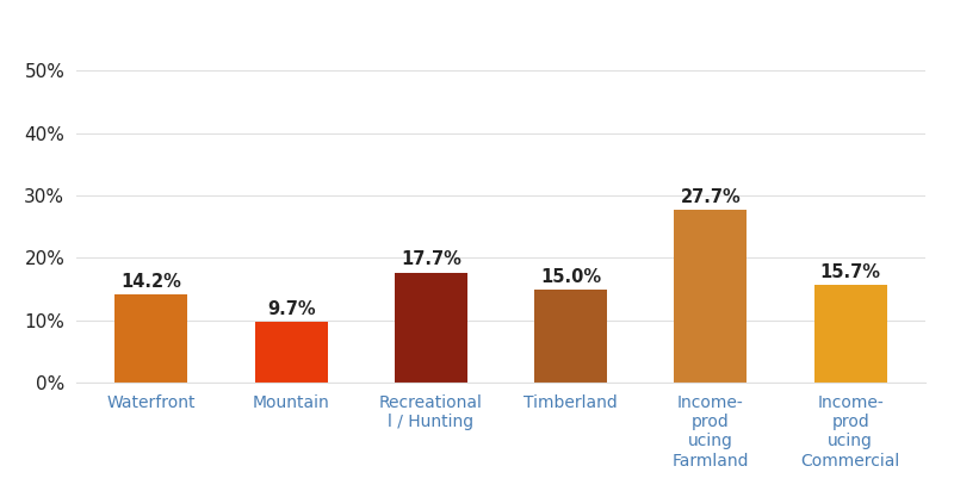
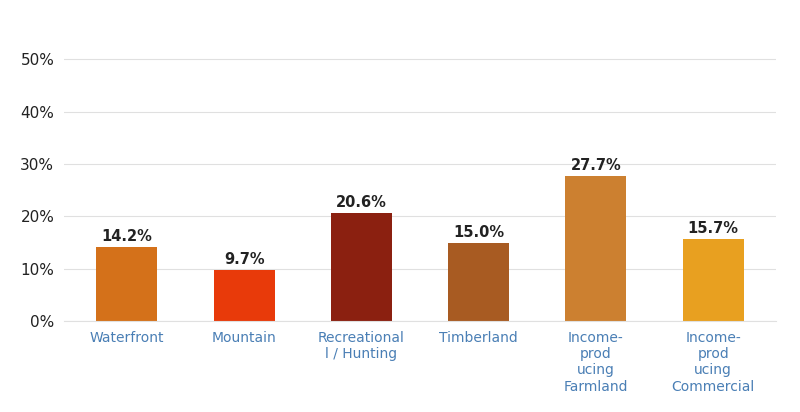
Recreational l / Hunting: 17.7% -> 20.6%
